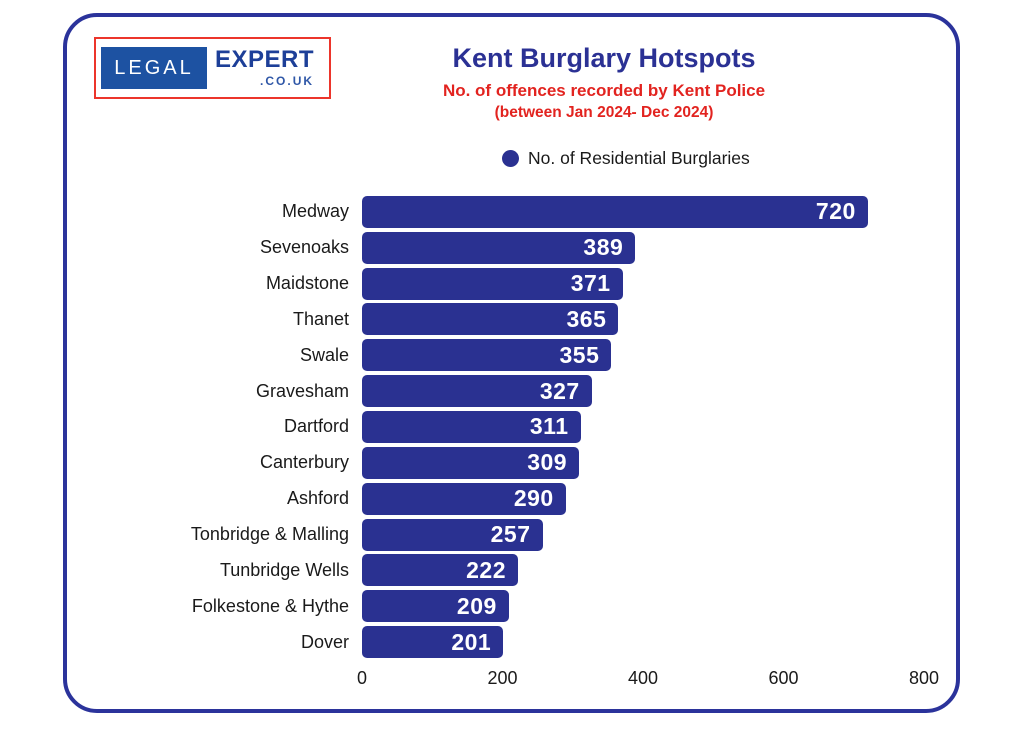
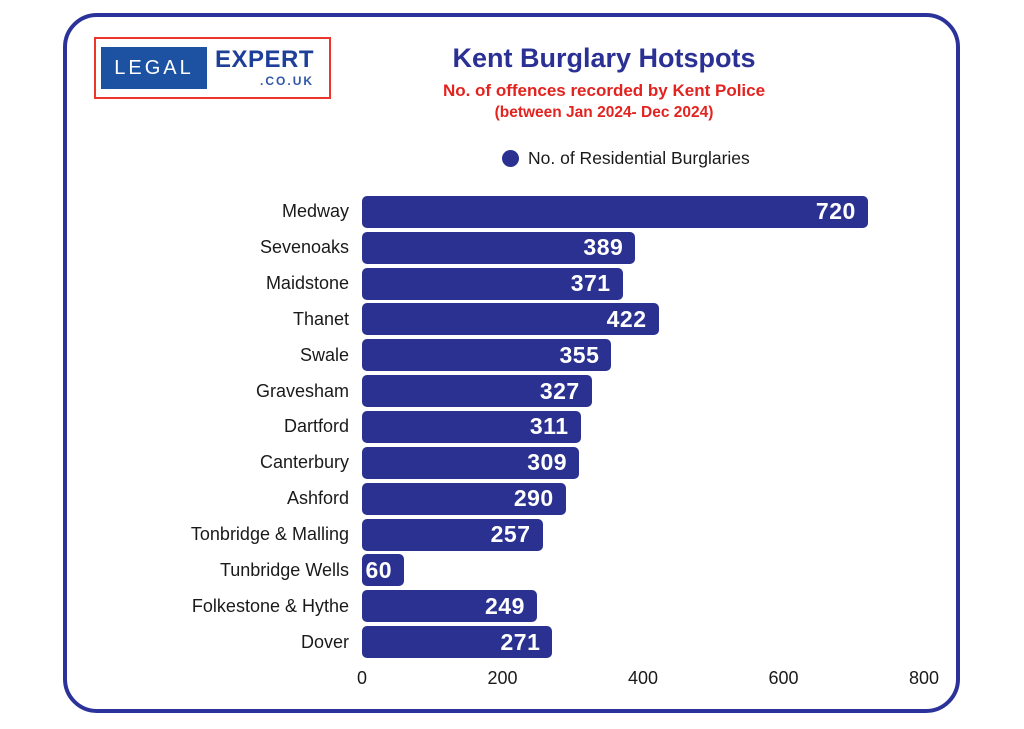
Thanet: 365 -> 422
Tunbridge Wells: 222 -> 60
Folkestone & Hythe: 209 -> 249
Dover: 201 -> 271
